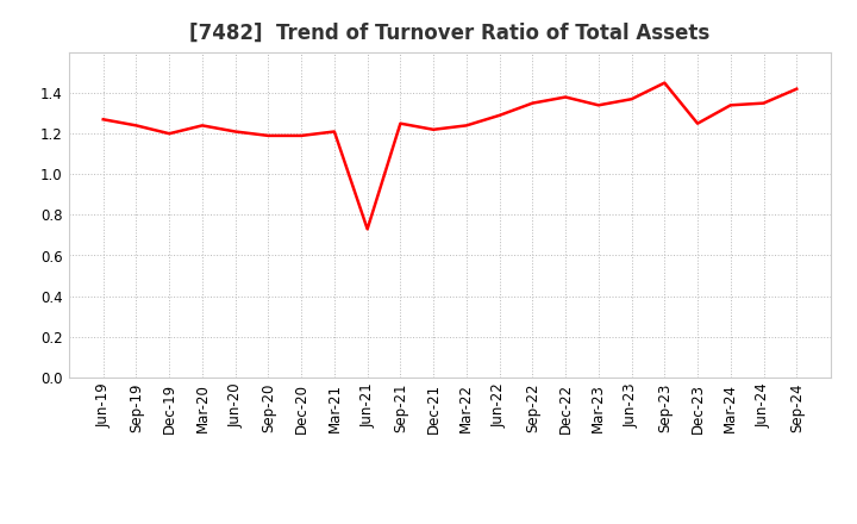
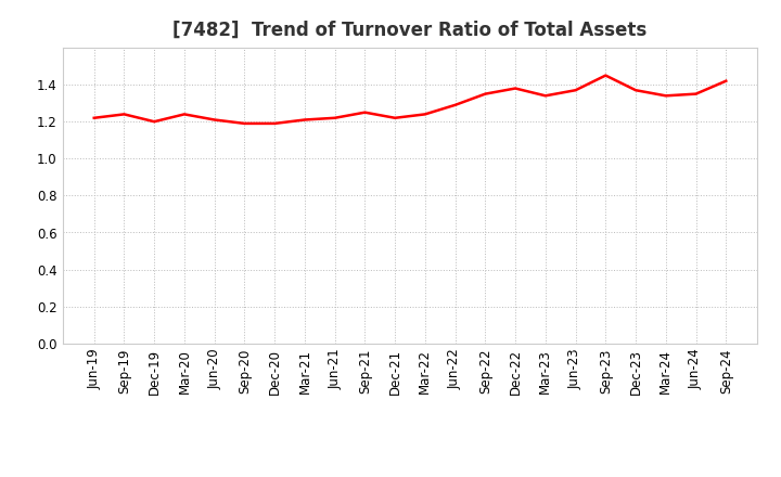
Jun-19: 1.27 -> 1.22
Jun-21: 0.73 -> 1.22
Dec-23: 1.25 -> 1.37
